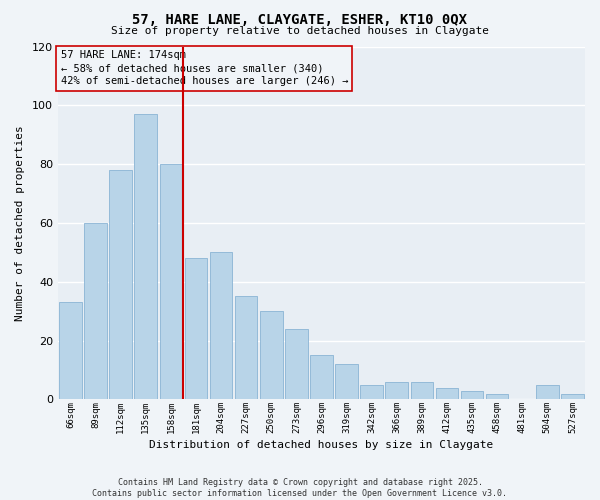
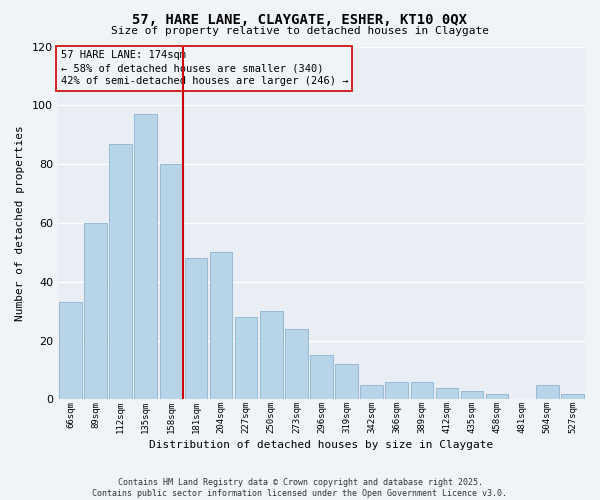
112sqm: 78 -> 87
227sqm: 35 -> 28
